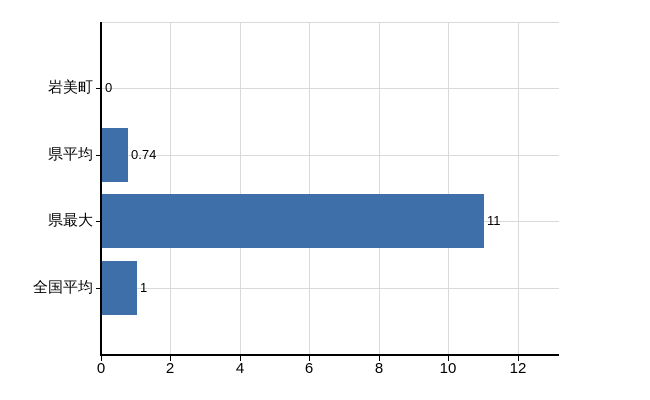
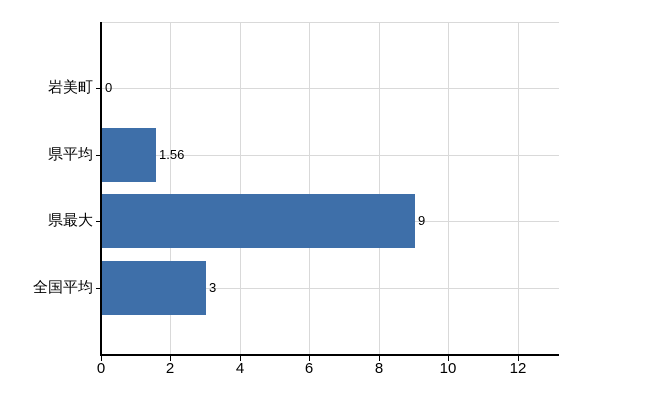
県平均: 0.74 -> 1.56
県最大: 11 -> 9
全国平均: 1 -> 3
